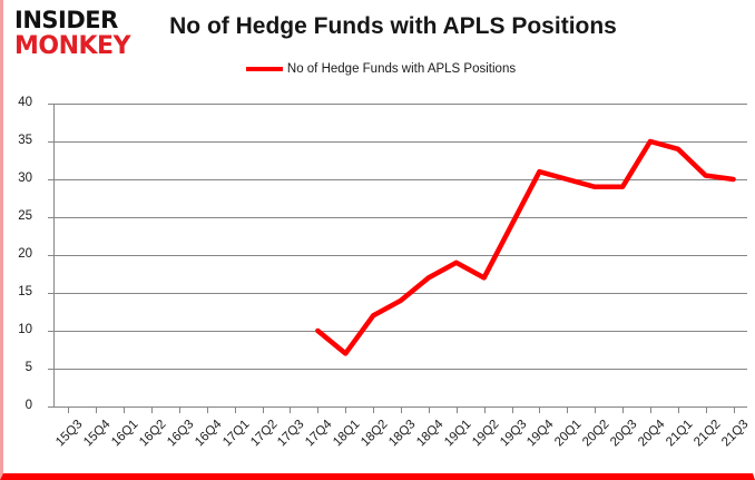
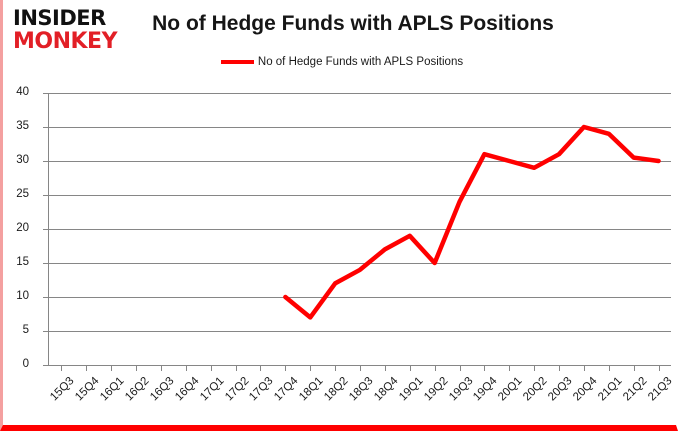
19Q2: 17 -> 15
20Q3: 29 -> 31
